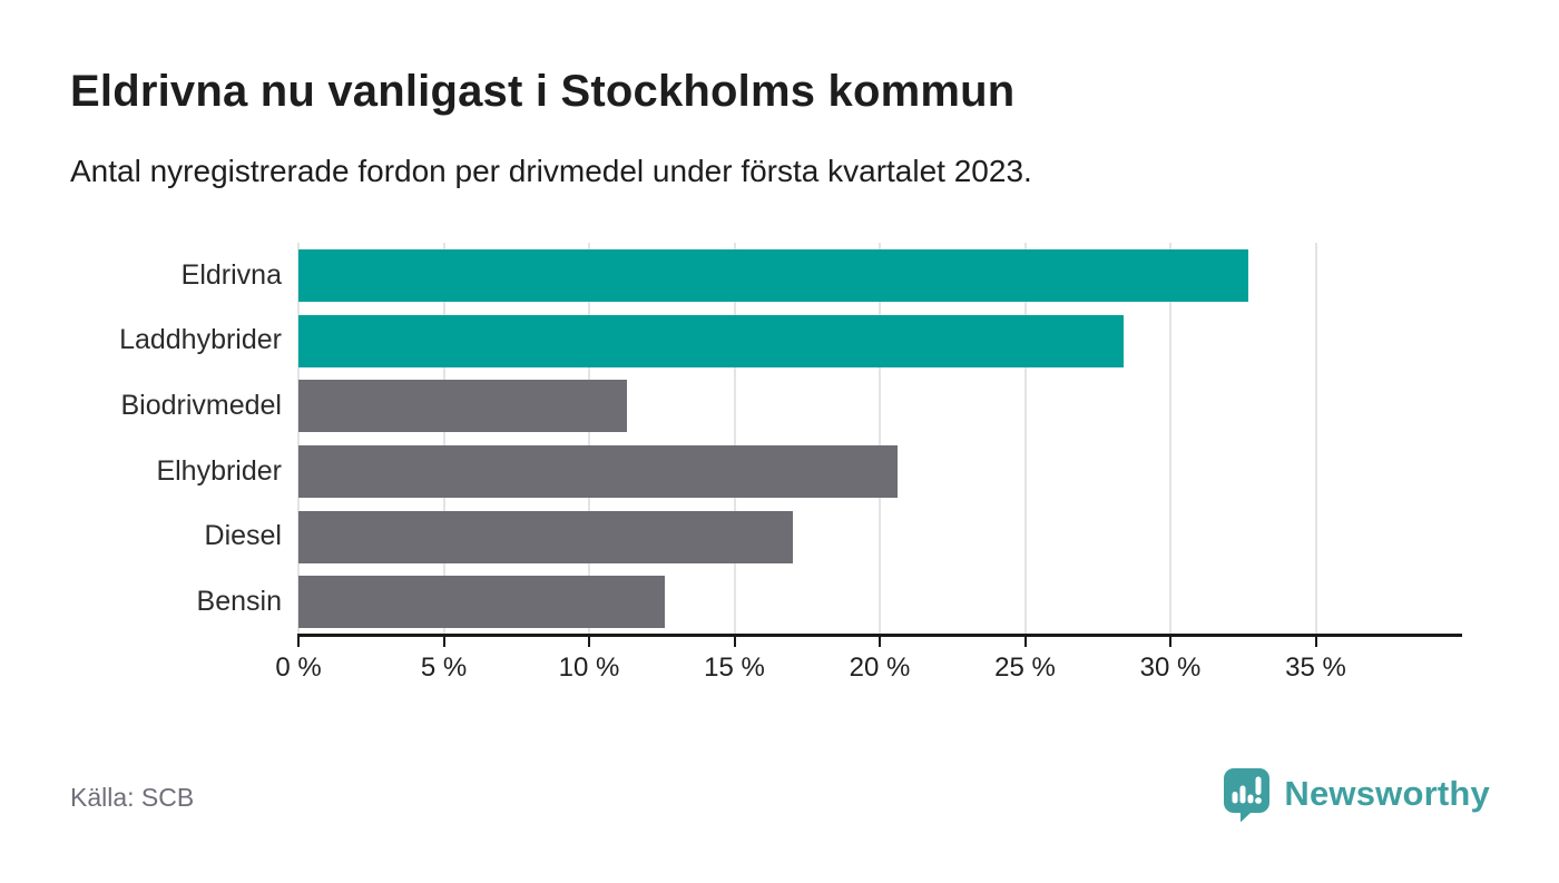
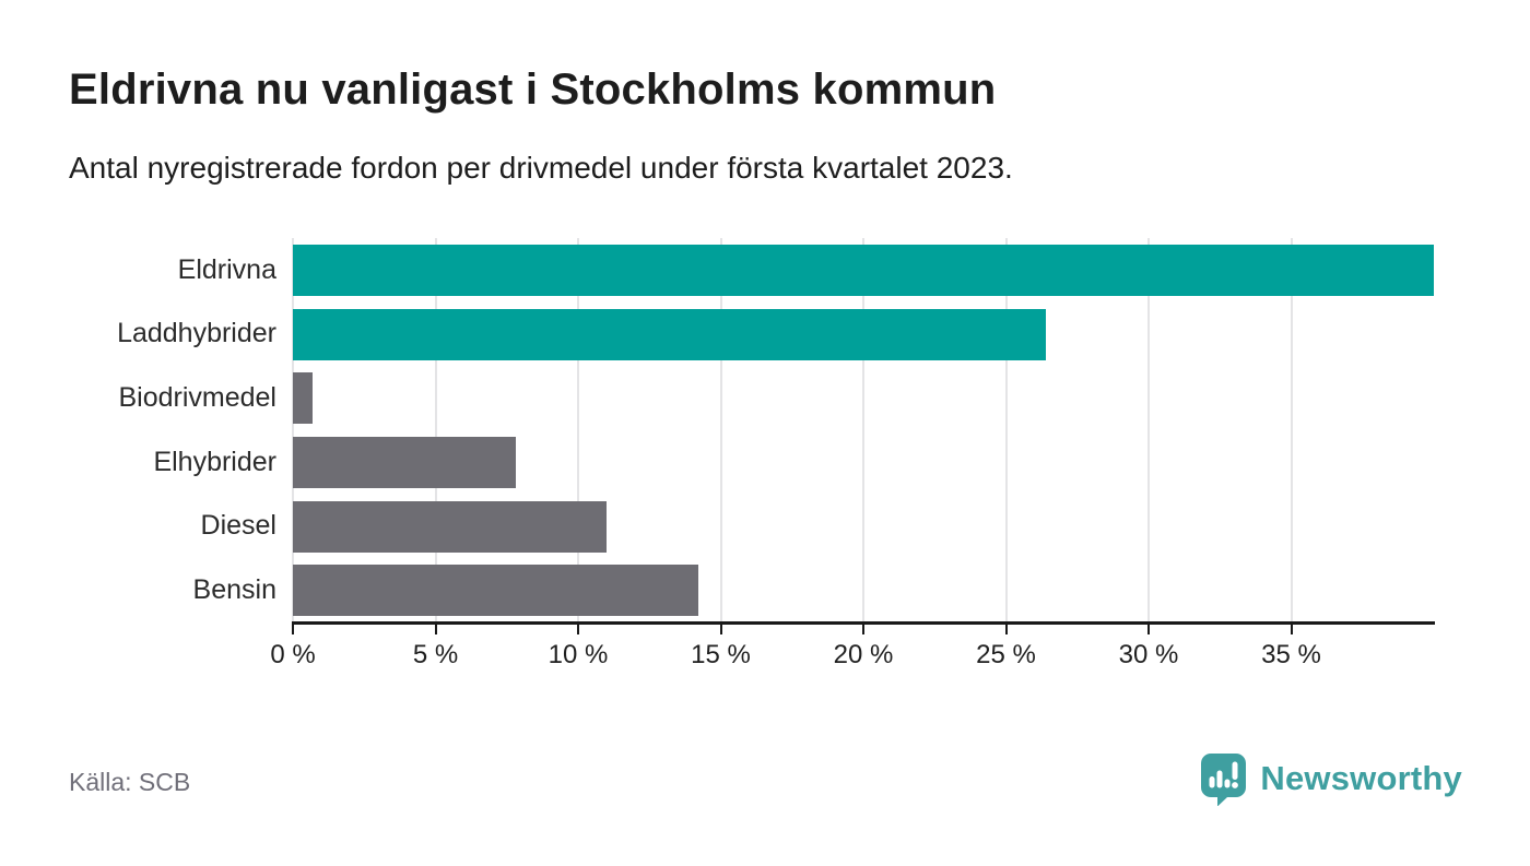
Eldrivna: 32.7% -> 40.0%
Laddhybrider: 28.4% -> 26.4%
Biodrivmedel: 11.3% -> 0.7%
Elhybrider: 20.6% -> 7.8%
Diesel: 17.0% -> 11.0%
Bensin: 12.6% -> 14.2%
